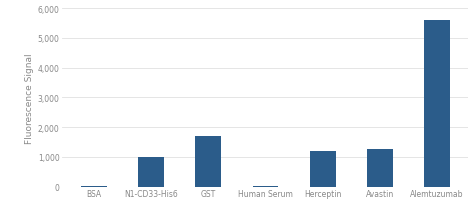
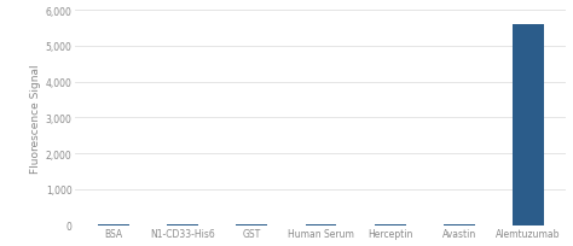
N1-CD33-His6: 1,000 -> 20
GST: 1,700 -> 20
Herceptin: 1,200 -> 40
Avastin: 1,250 -> 10
